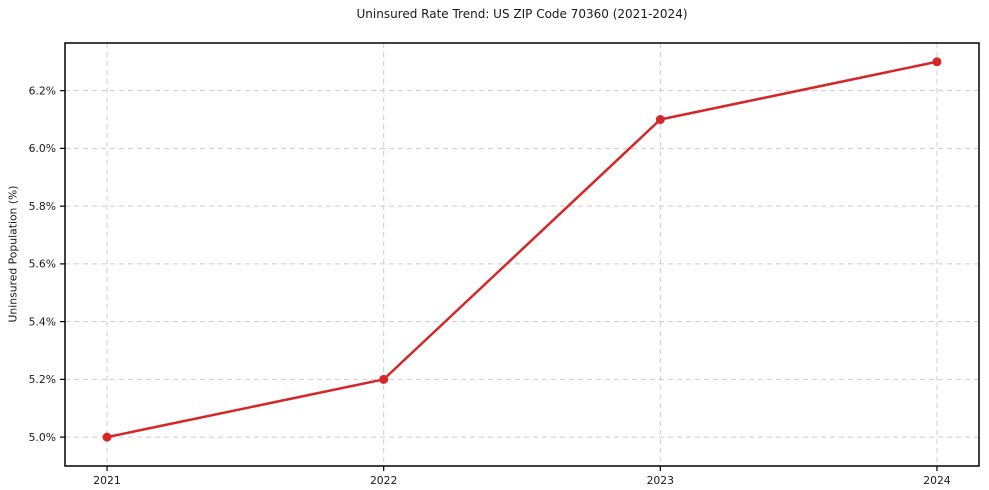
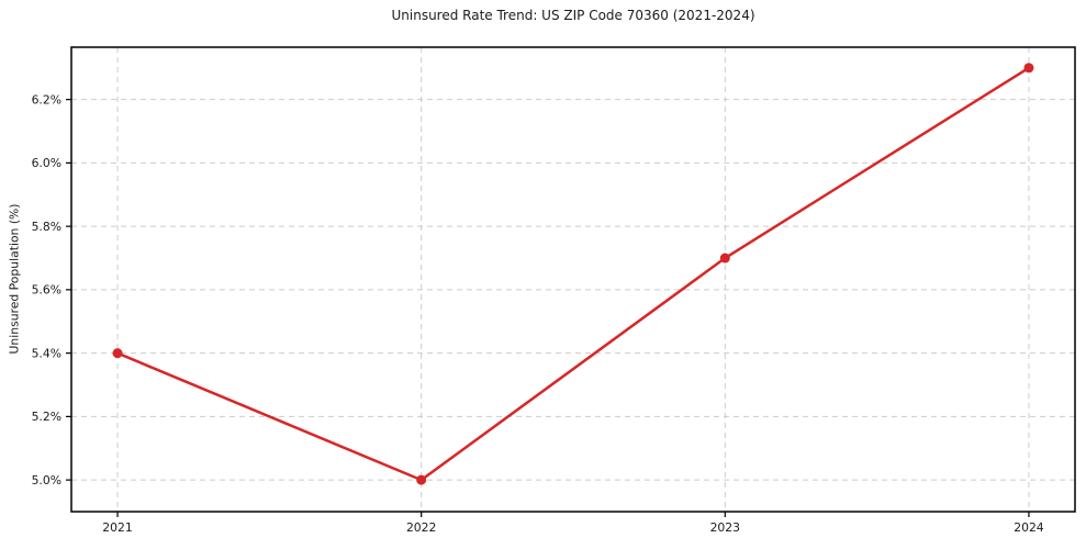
2021: 5.0% -> 5.4%
2022: 5.2% -> 5.0%
2023: 6.1% -> 5.7%
